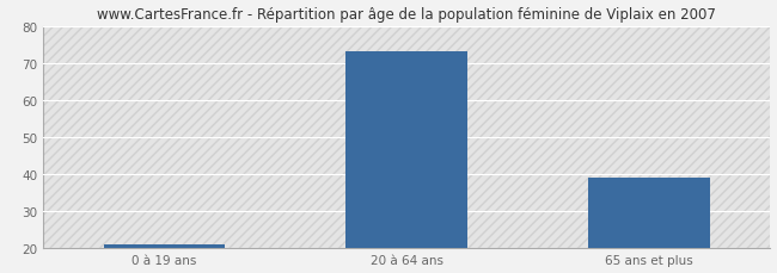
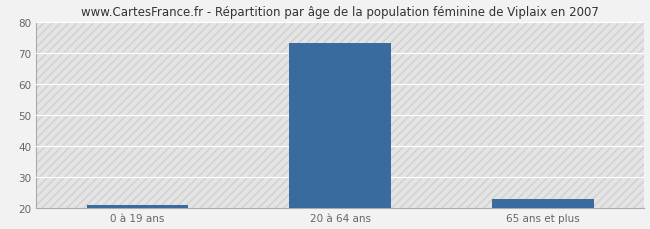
65 ans et plus: 39 -> 23
